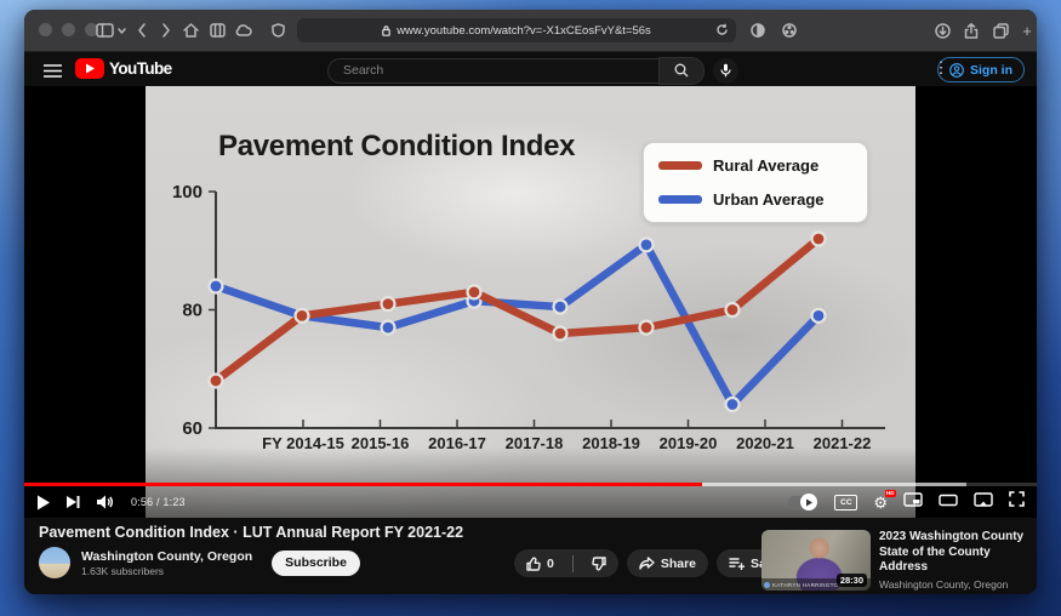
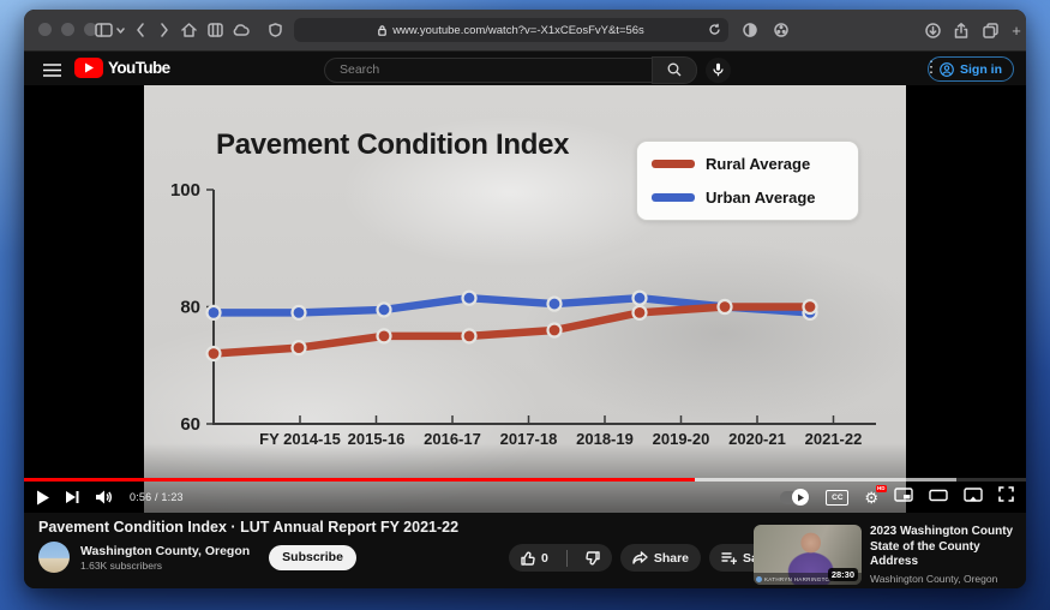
Rural Average/FY 2014-15: 68 -> 72
Urban Average/FY 2014-15: 84 -> 79
Rural Average/2015-16: 79 -> 73
Rural Average/2016-17: 81 -> 75
Urban Average/2016-17: 77 -> 80
Rural Average/2017-18: 83 -> 75
Rural Average/2019-20: 77 -> 79
Urban Average/2019-20: 91 -> 82
Urban Average/2020-21: 64 -> 80
Rural Average/2021-22: 92 -> 80
